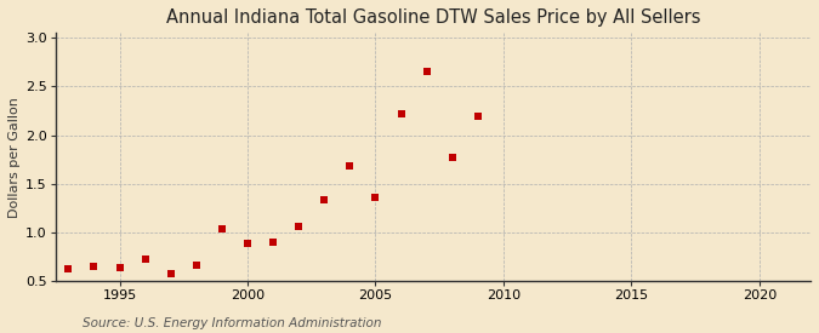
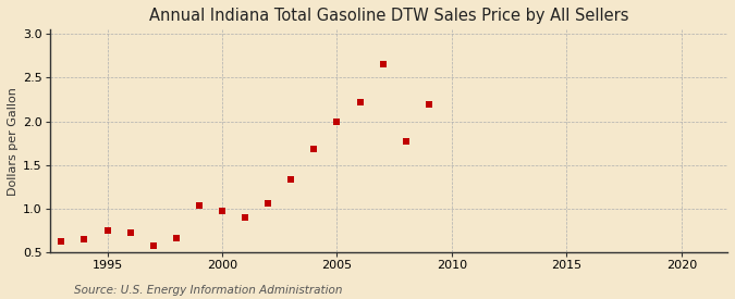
1995: 0.64 -> 0.75
2000: 0.88 -> 0.97
2005: 1.36 -> 2.00
